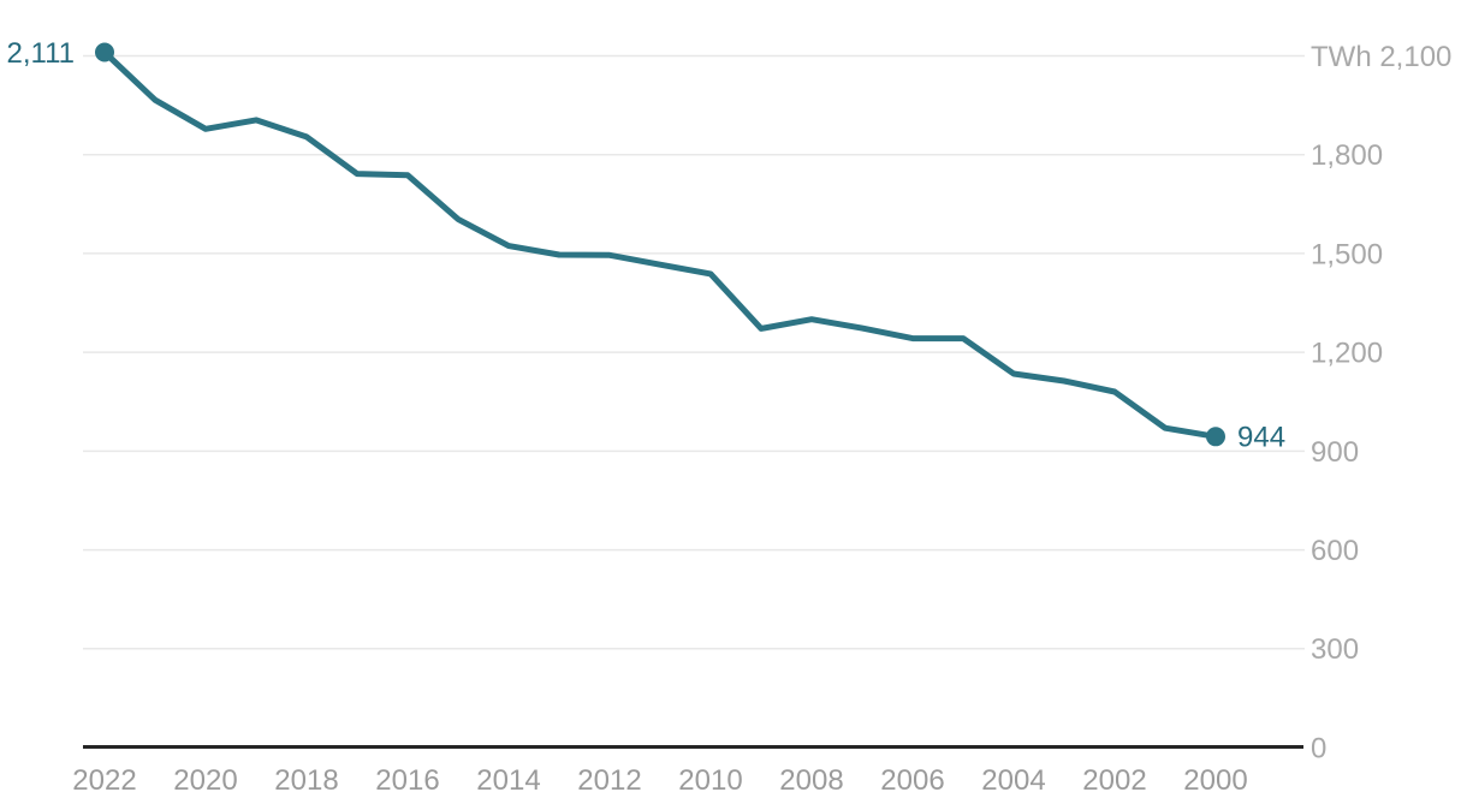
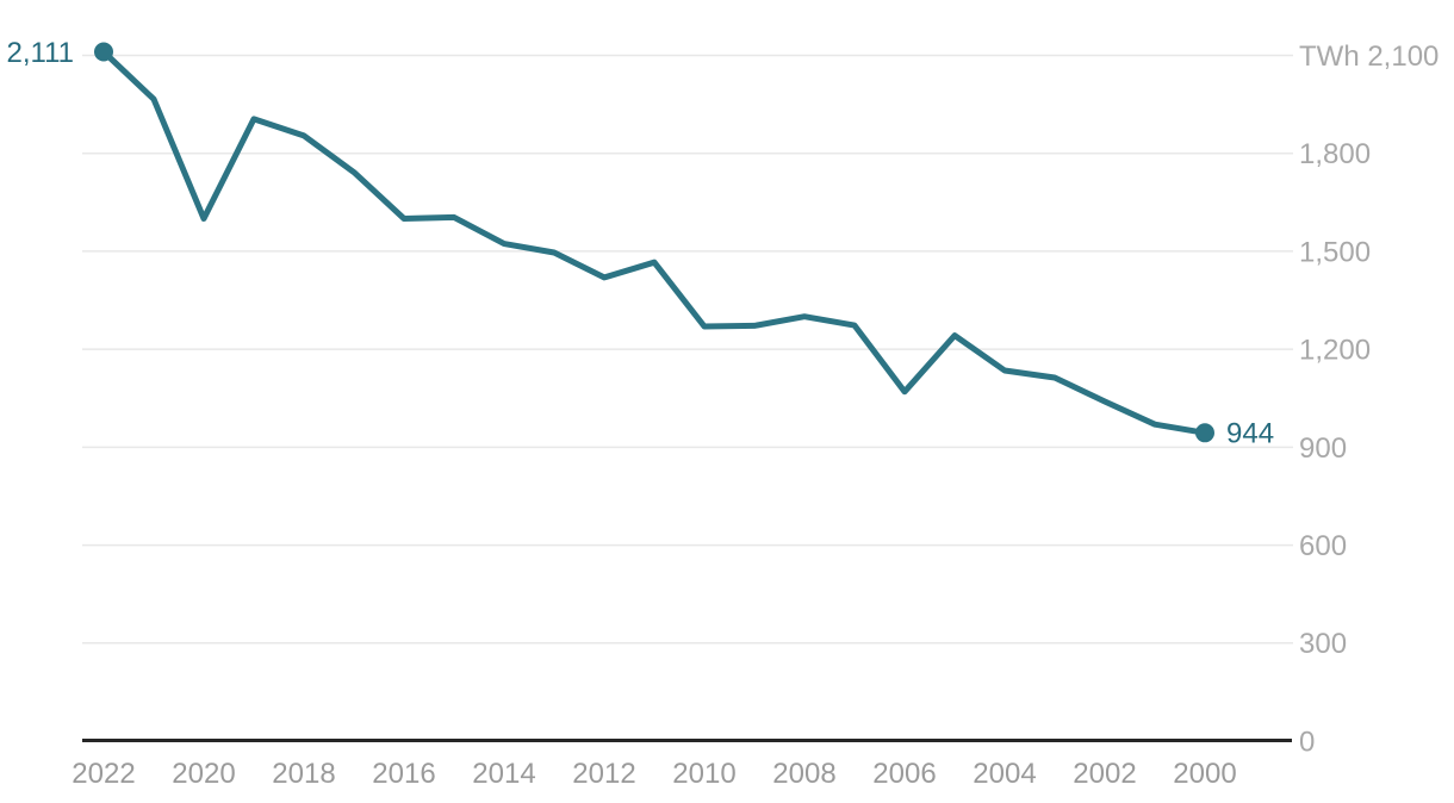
2020: 1880 -> 1600
2016: 1740 -> 1600
2012: 1500 -> 1420
2010: 1440 -> 1270
2006: 1240 -> 1070
2002: 1080 -> 1040
